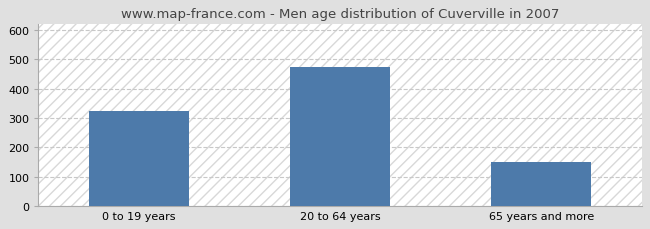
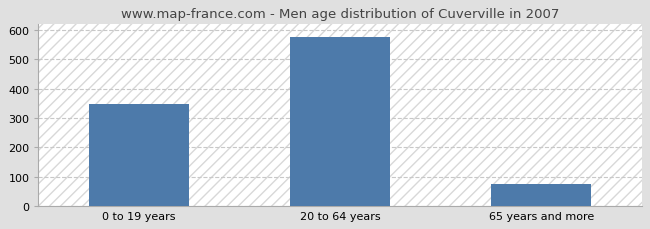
0 to 19 years: 325 -> 347
20 to 64 years: 475 -> 578
65 years and more: 150 -> 75
